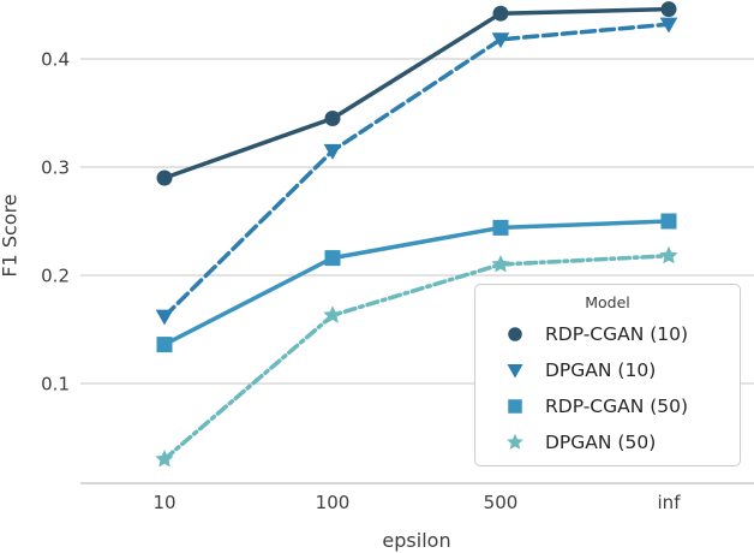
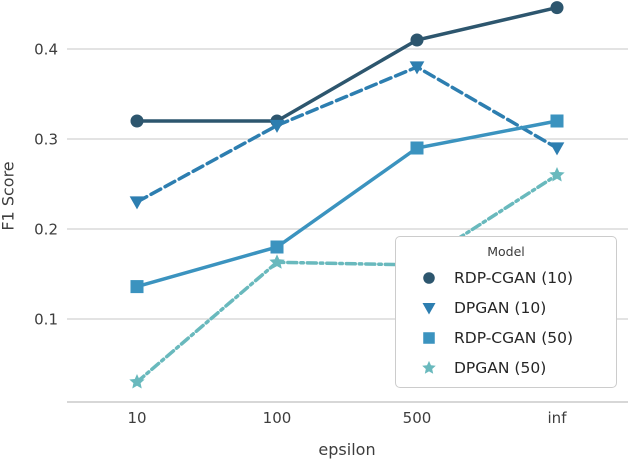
RDP-CGAN (10)/10: 0.29 -> 0.32
DPGAN (10)/10: 0.16 -> 0.23
RDP-CGAN (10)/100: 0.34 -> 0.32
RDP-CGAN (50)/100: 0.22 -> 0.18
RDP-CGAN (10)/500: 0.44 -> 0.41
DPGAN (10)/500: 0.42 -> 0.38
RDP-CGAN (50)/500: 0.24 -> 0.29
DPGAN (50)/500: 0.21 -> 0.16
DPGAN (10)/inf: 0.43 -> 0.29
RDP-CGAN (50)/inf: 0.25 -> 0.32
DPGAN (50)/inf: 0.22 -> 0.26
